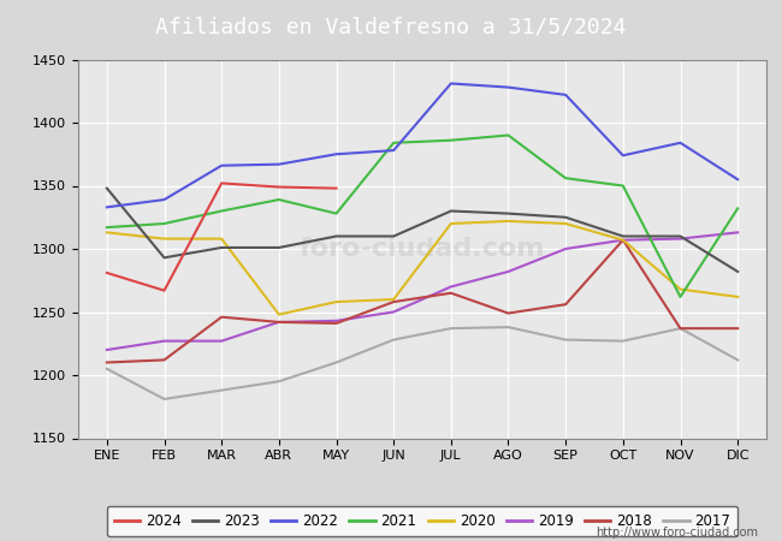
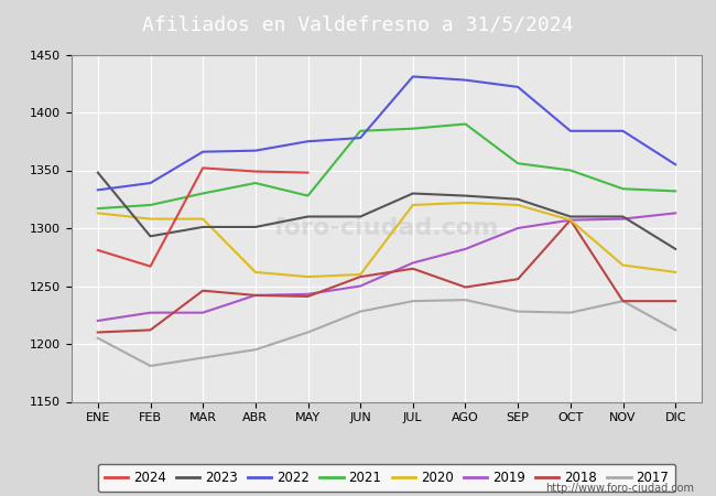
2020/ABR: 1248 -> 1262
2022/OCT: 1374 -> 1384
2021/NOV: 1262 -> 1334
